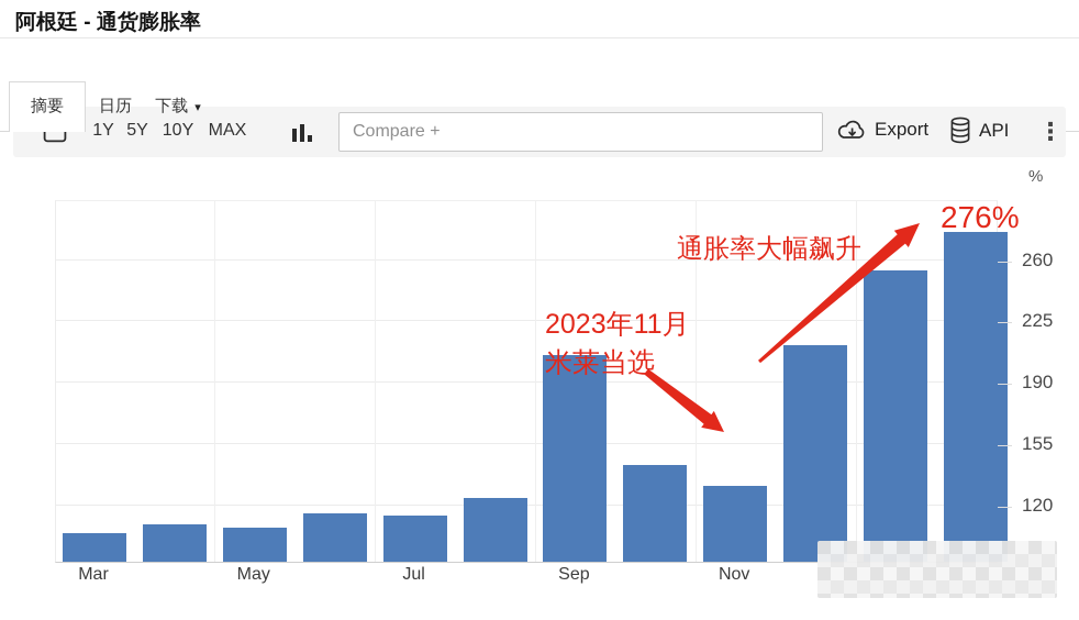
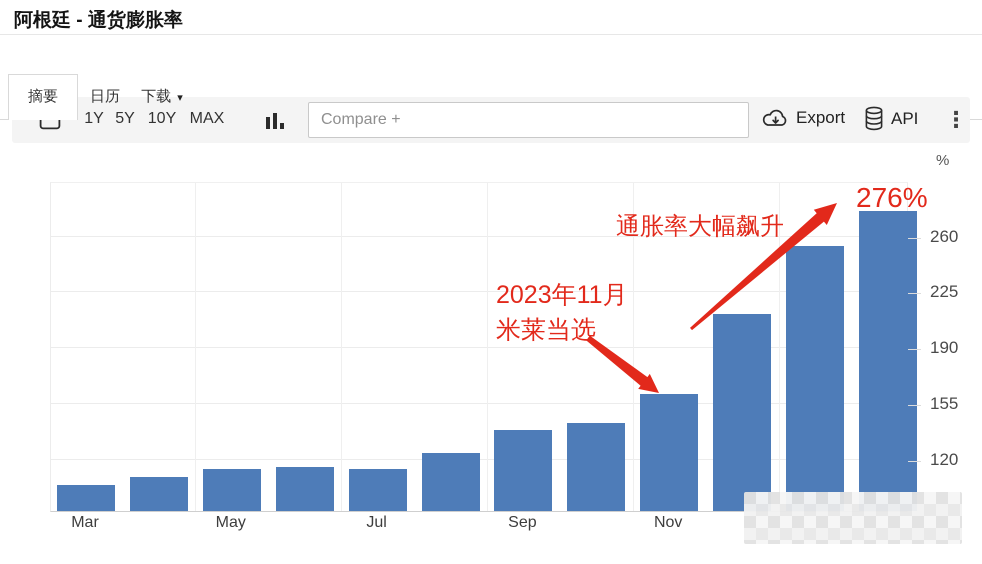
May: 107 -> 114
Sep: 206 -> 138
Nov: 131 -> 161
